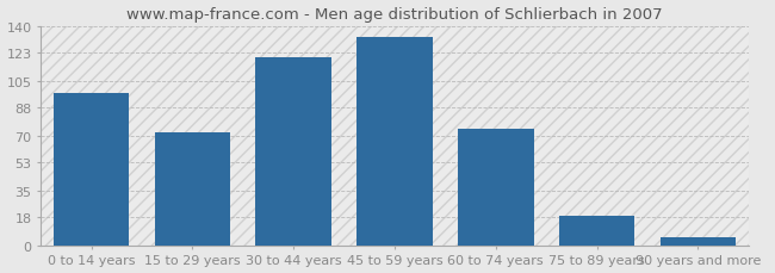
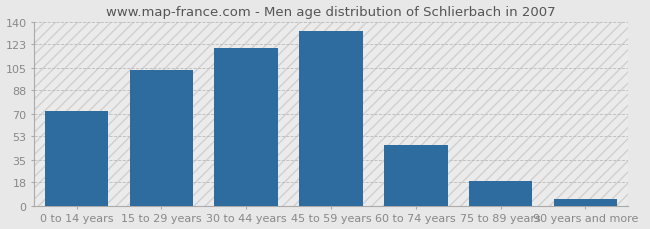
0 to 14 years: 97 -> 72
15 to 29 years: 72 -> 103
60 to 74 years: 74 -> 46
